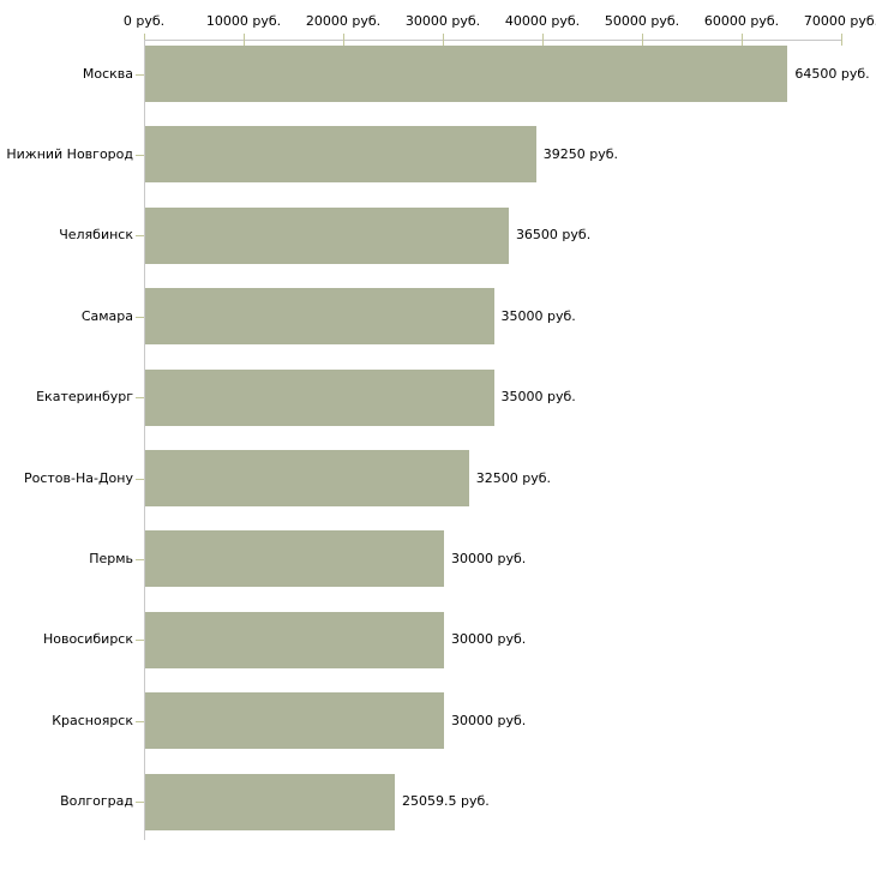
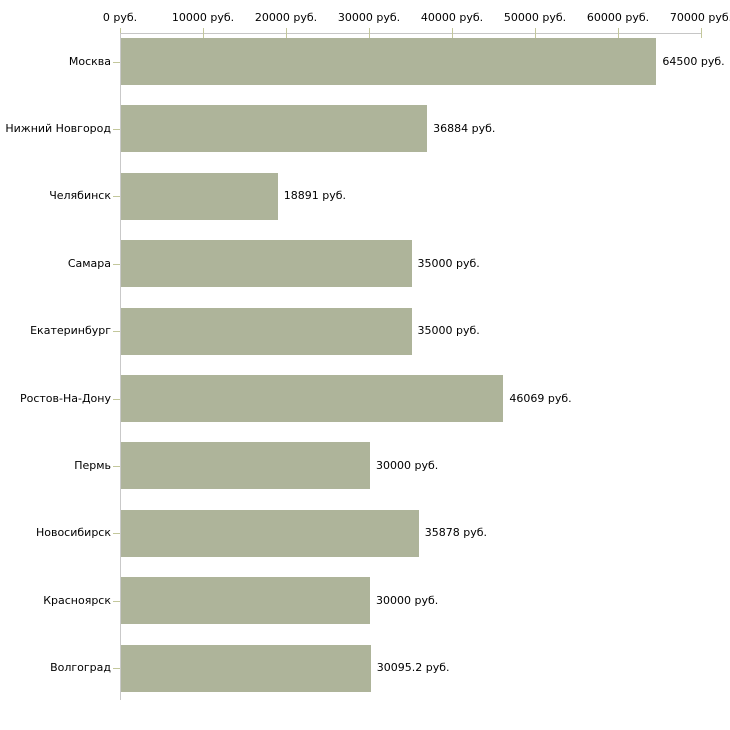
Нижний Новгород: 39250 -> 36884
Челябинск: 36500 -> 18891
Ростов-На-Дону: 32500 -> 46069
Новосибирск: 30000 -> 35878
Волгоград: 25059.5 -> 30095.2
